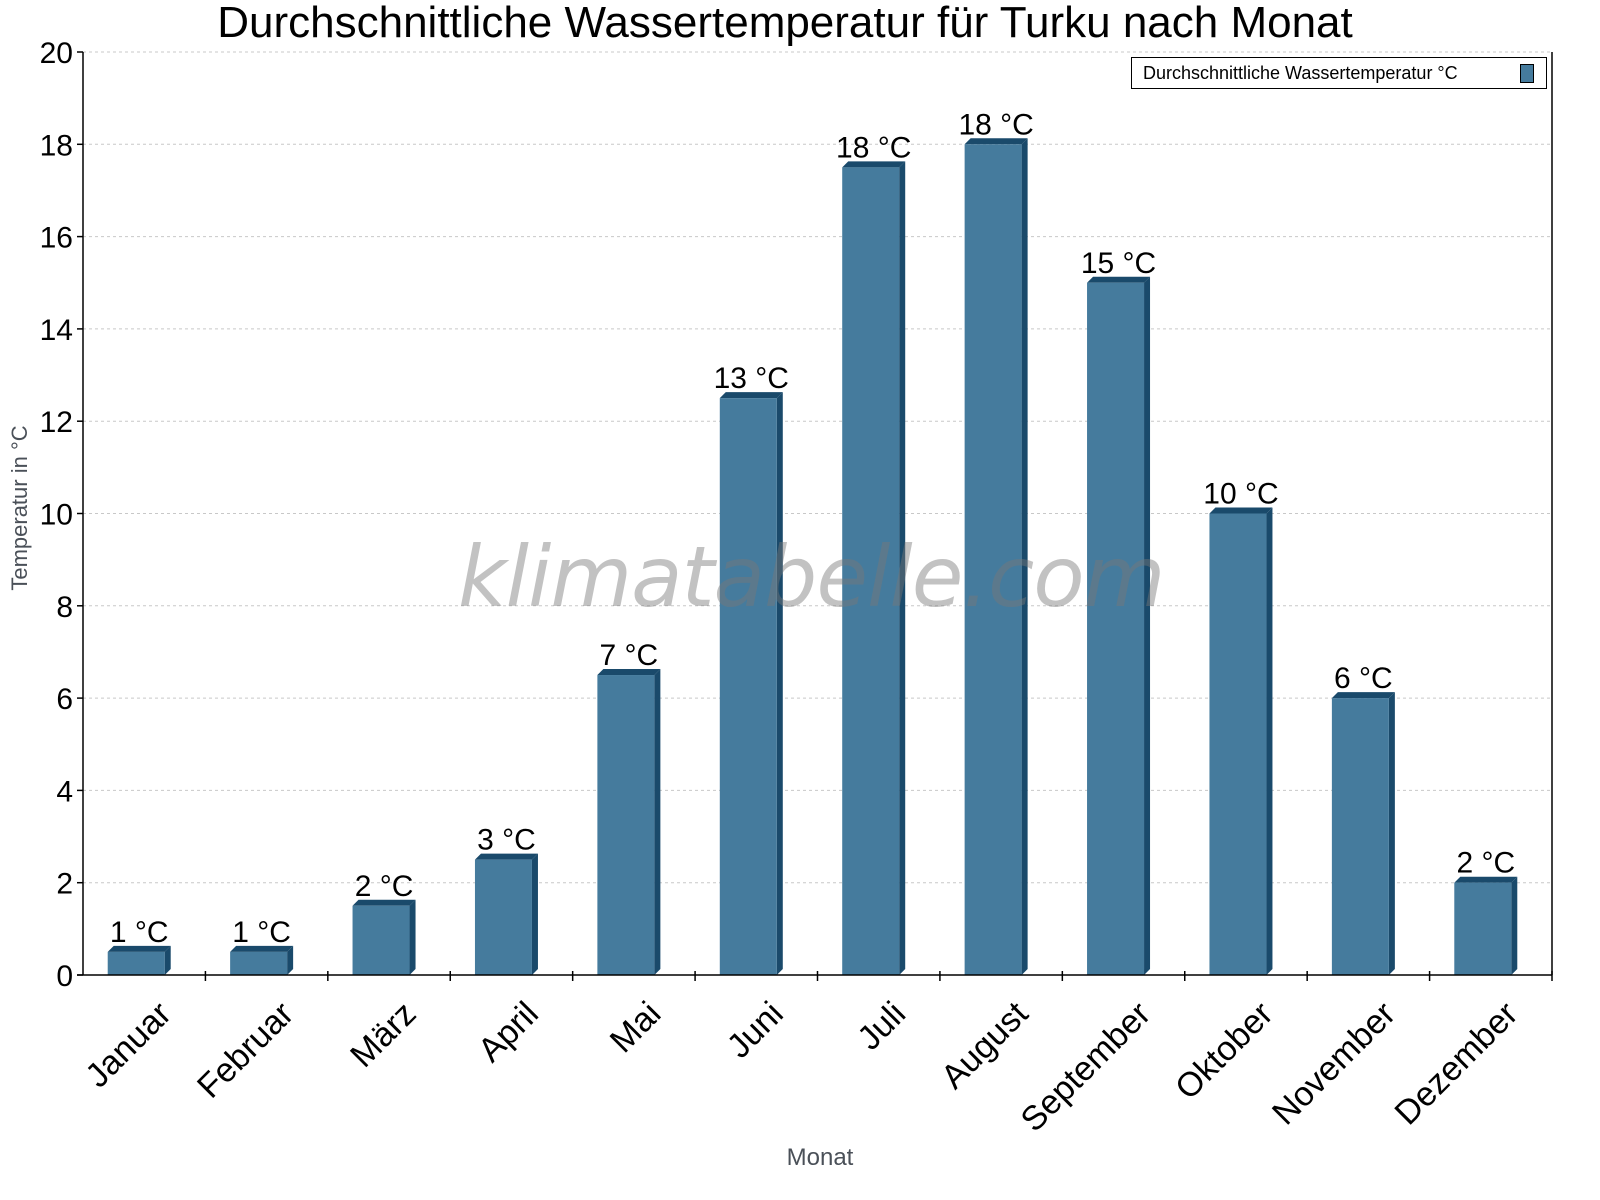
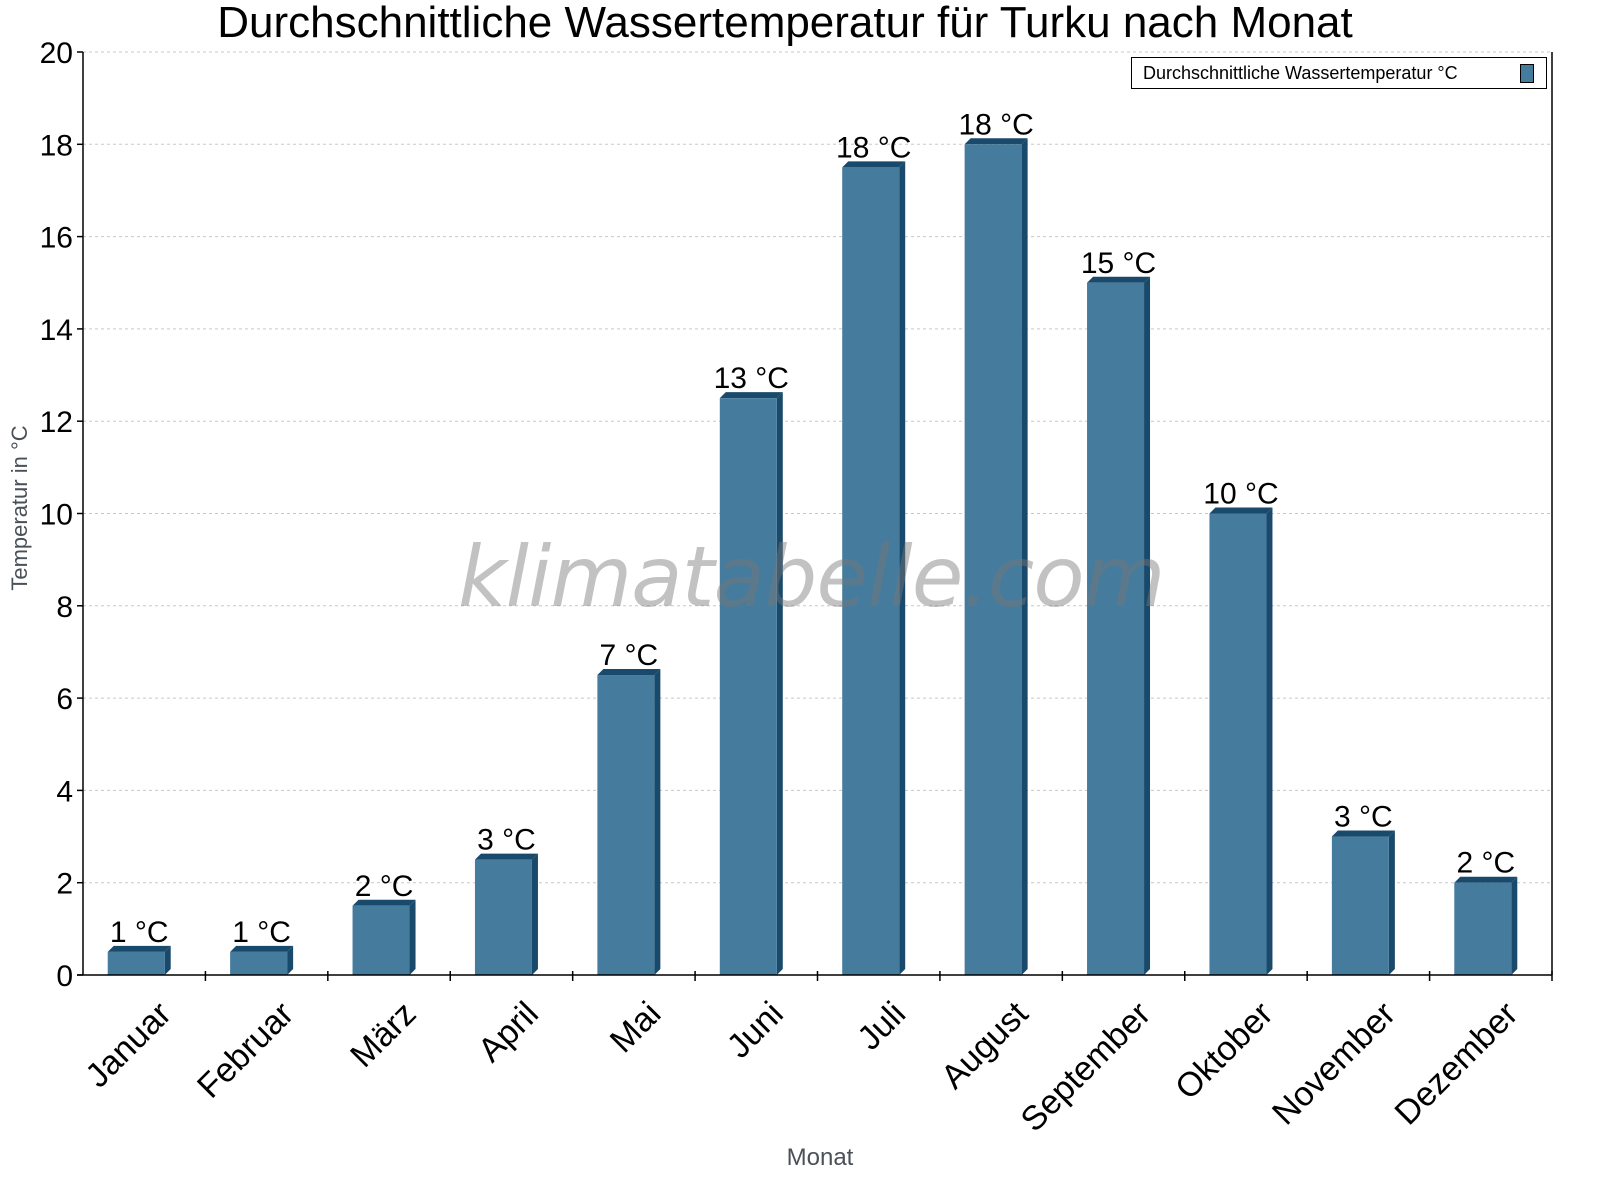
November: 6 -> 3
